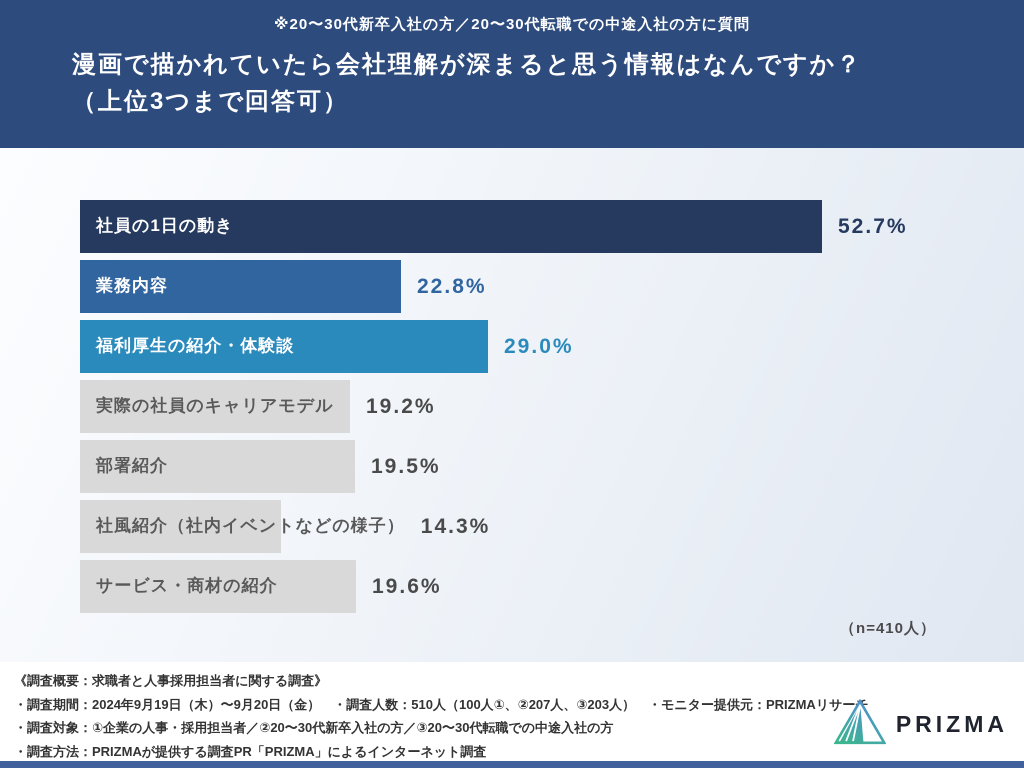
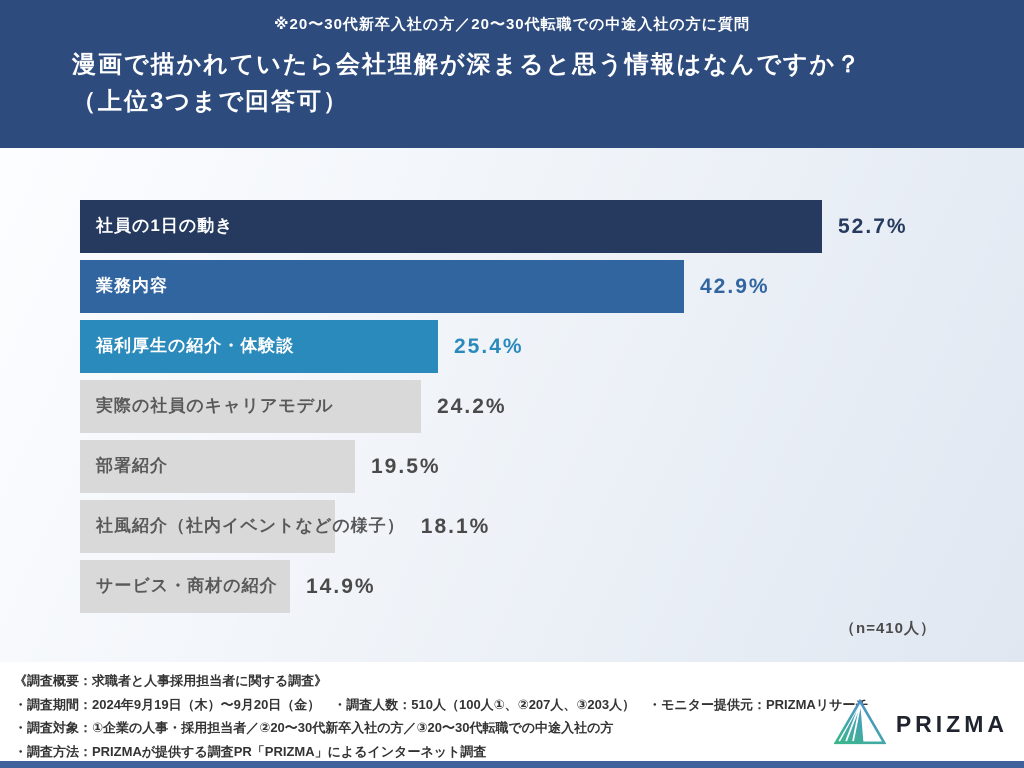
業務内容: 22.8% -> 42.9%
福利厚生の紹介・体験談: 29.0% -> 25.4%
実際の社員のキャリアモデル: 19.2% -> 24.2%
社風紹介（社内イベントなどの様子）: 14.3% -> 18.1%
サービス・商材の紹介: 19.6% -> 14.9%
